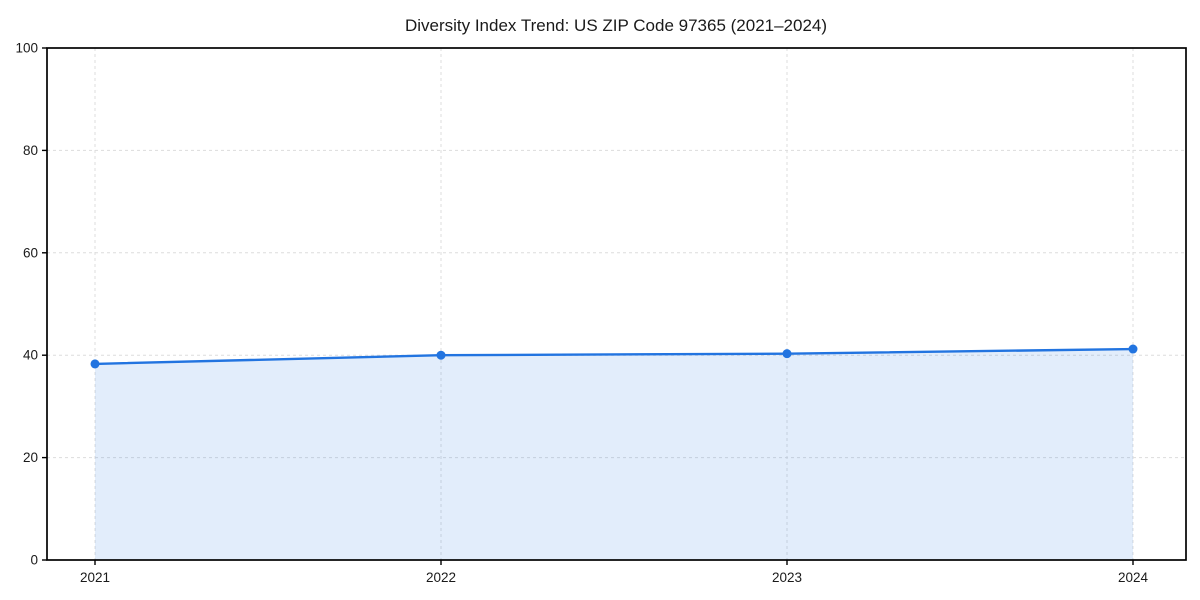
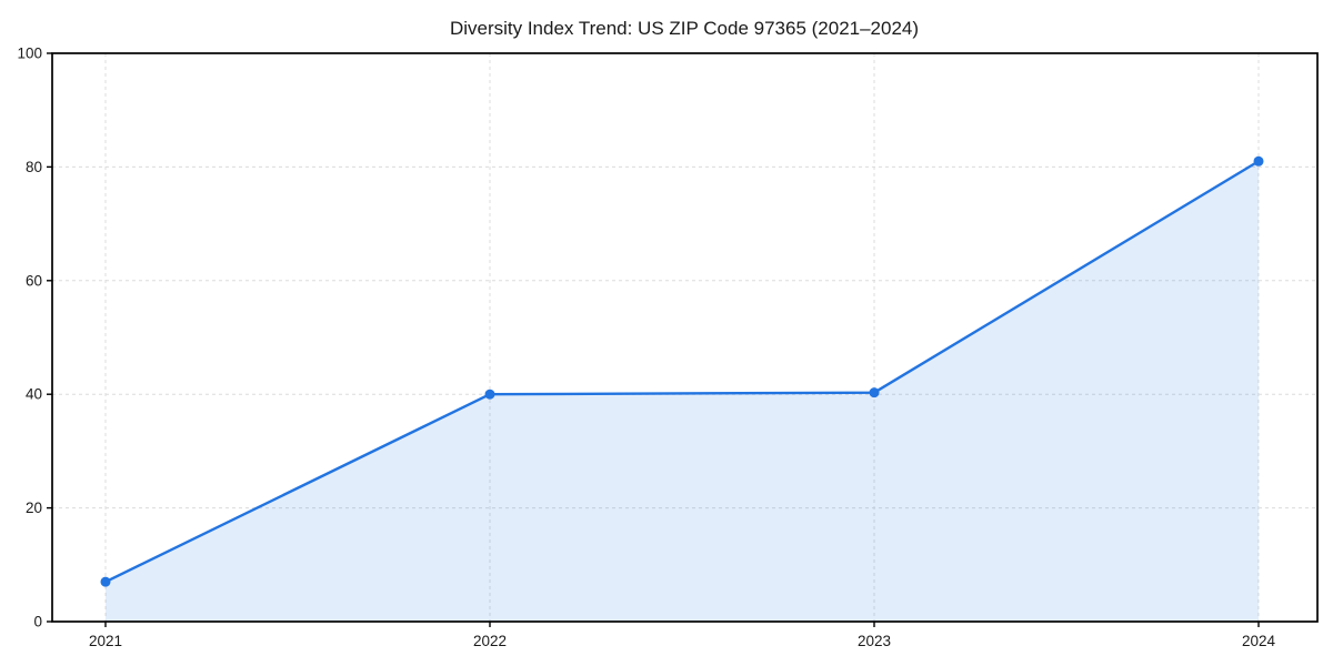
2021: 38 -> 7
2024: 41 -> 81
